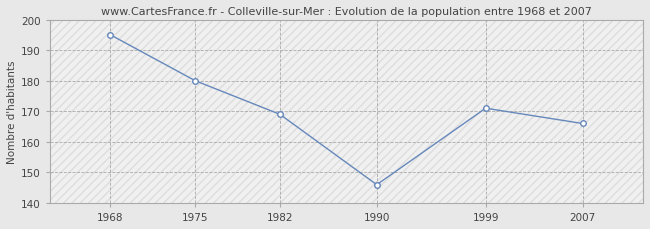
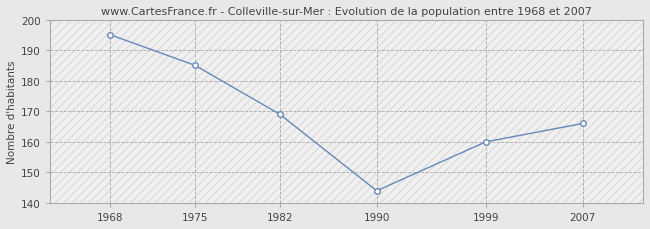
1975: 180 -> 185
1990: 146 -> 144
1999: 171 -> 160
